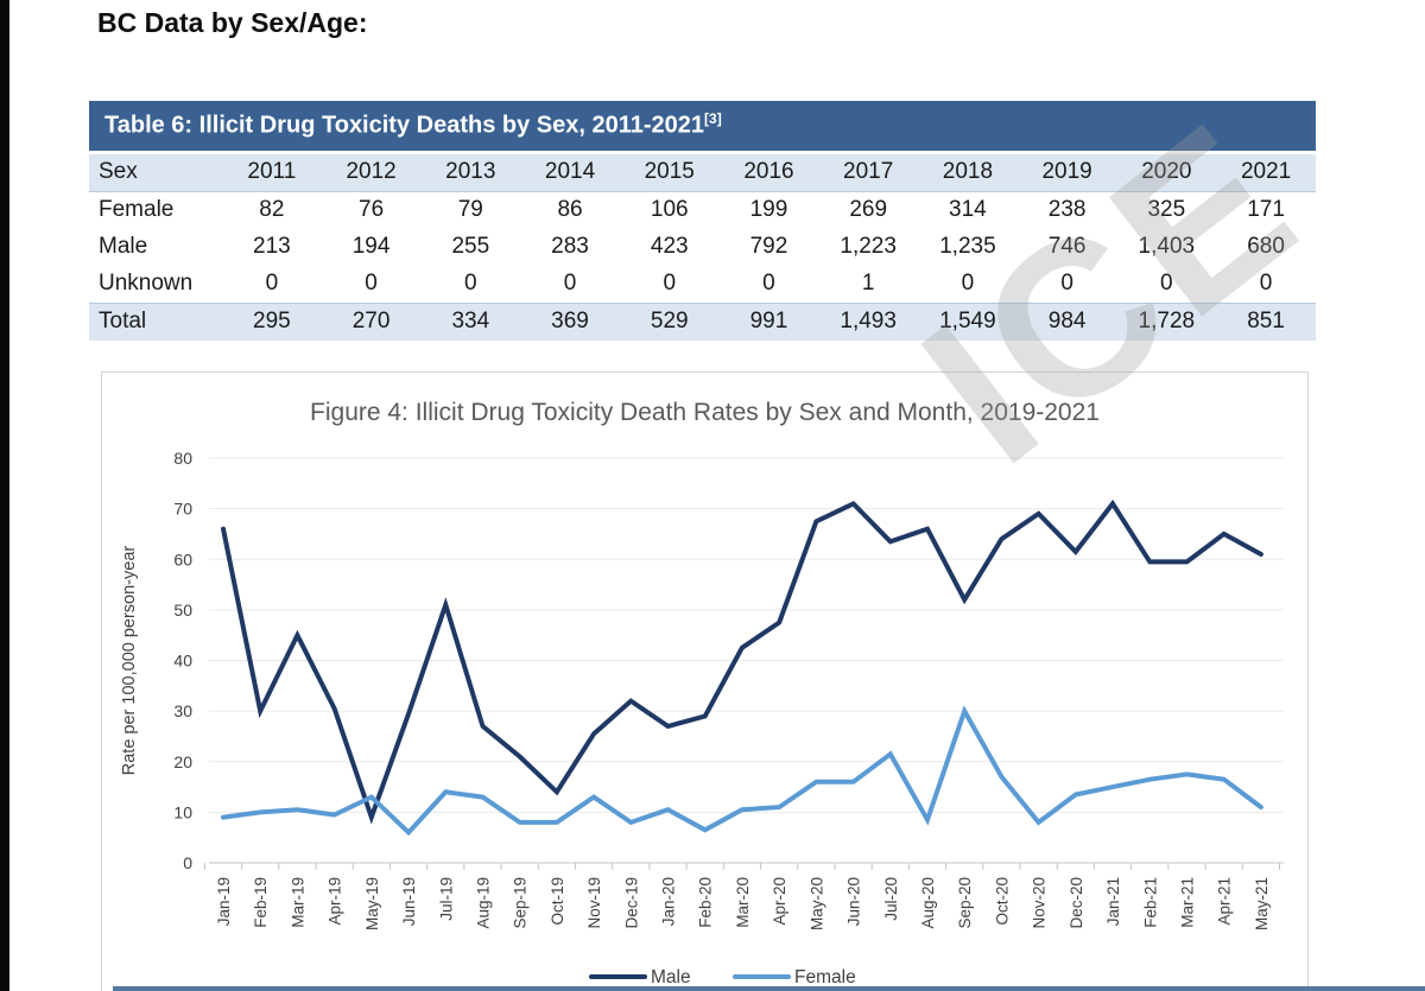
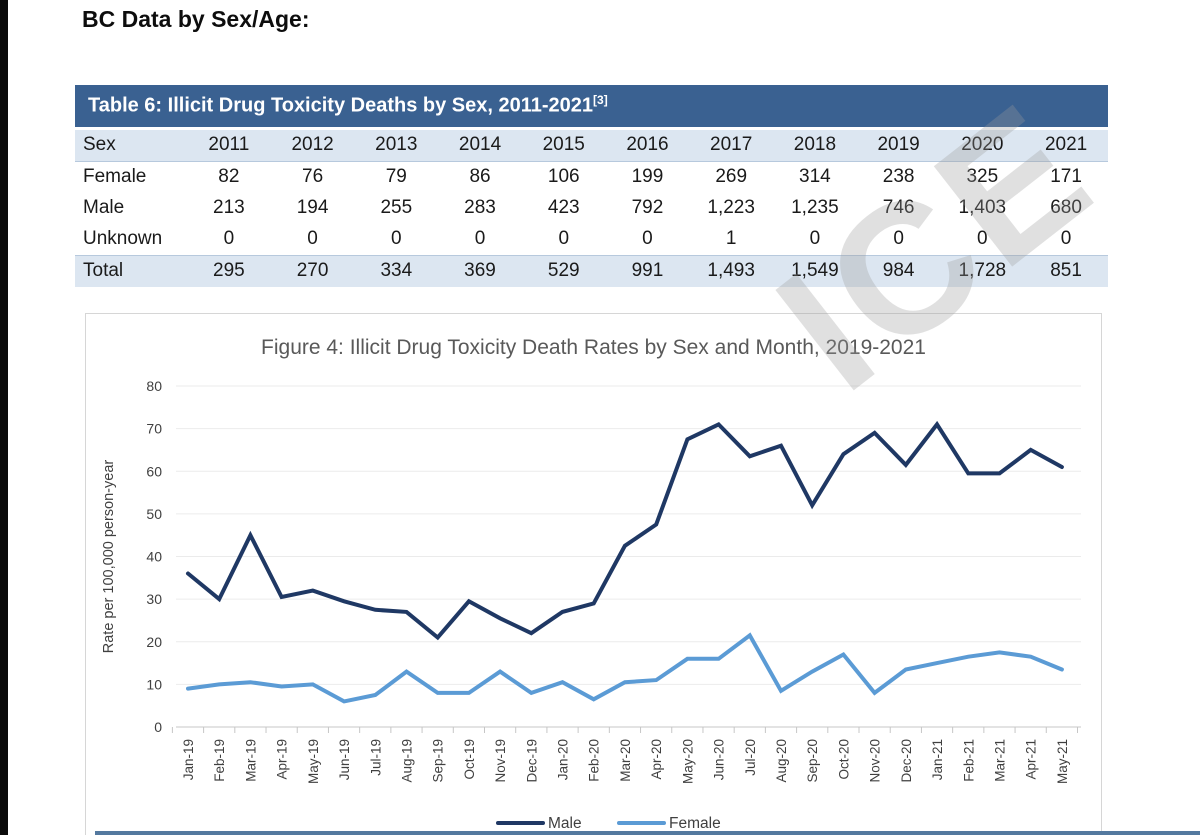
Male/Jan-19: 66 -> 36
Male/May-19: 9 -> 32
Female/May-19: 13 -> 10
Male/Jul-19: 51 -> 28
Female/Jul-19: 14 -> 8
Male/Oct-19: 14 -> 30
Male/Dec-19: 32 -> 22
Female/Sep-20: 30 -> 13
Female/May-21: 11 -> 14
